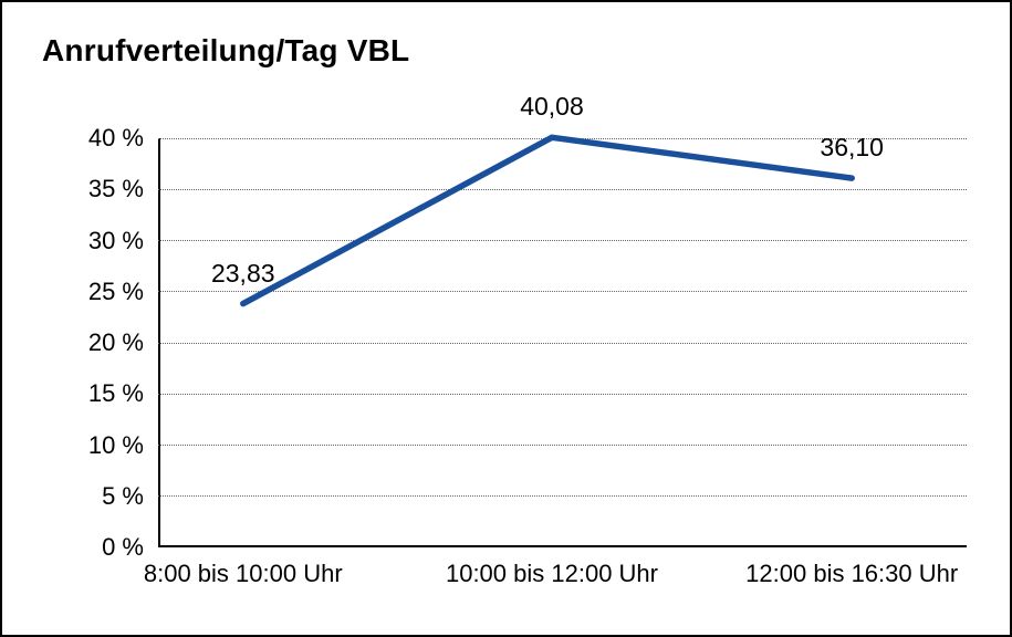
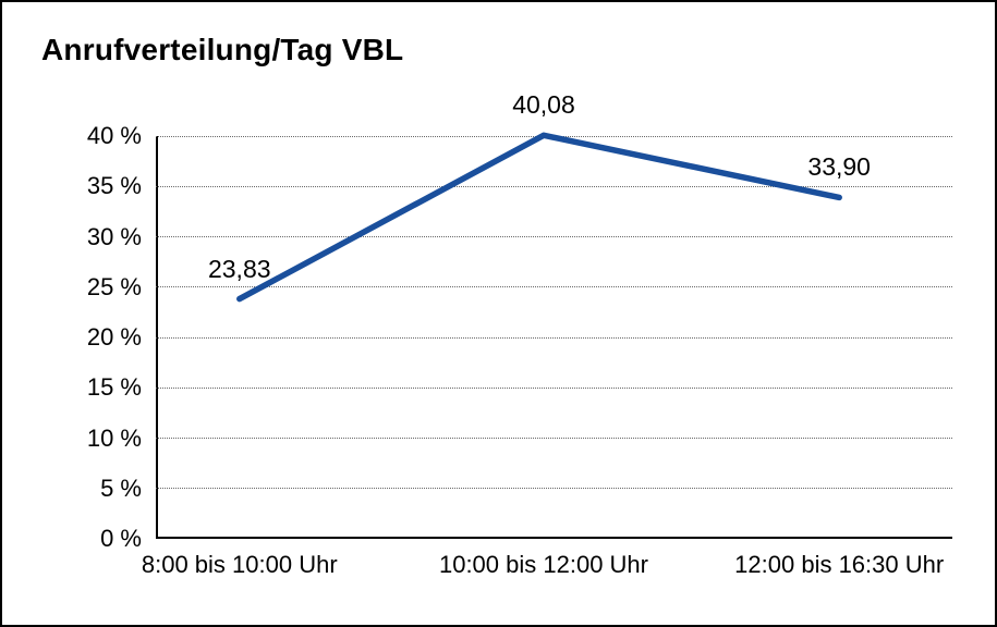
12:00 bis 16:30 Uhr: 36,10 -> 33,90
